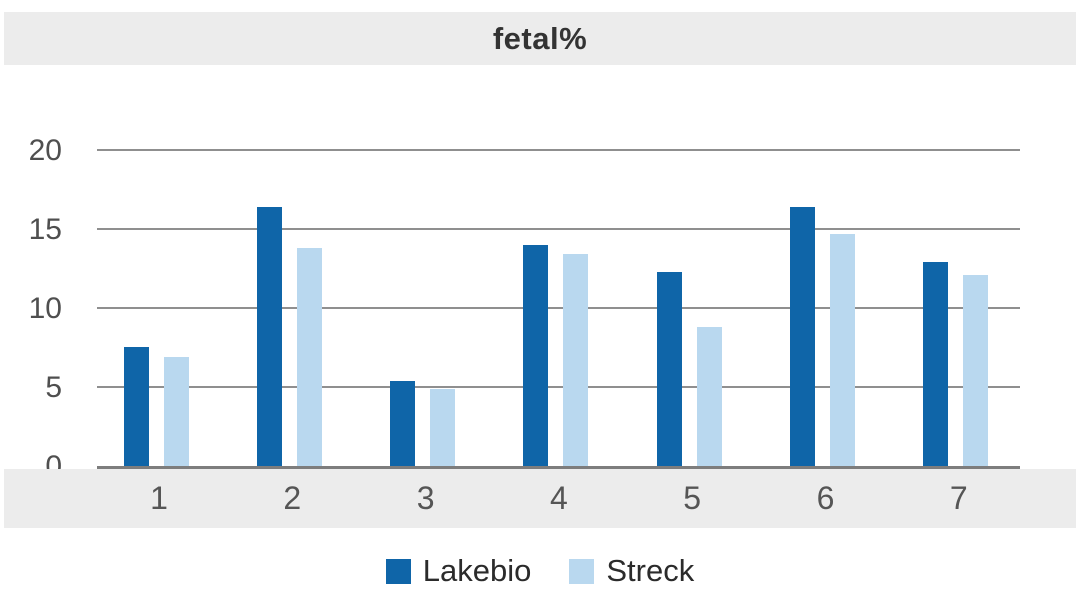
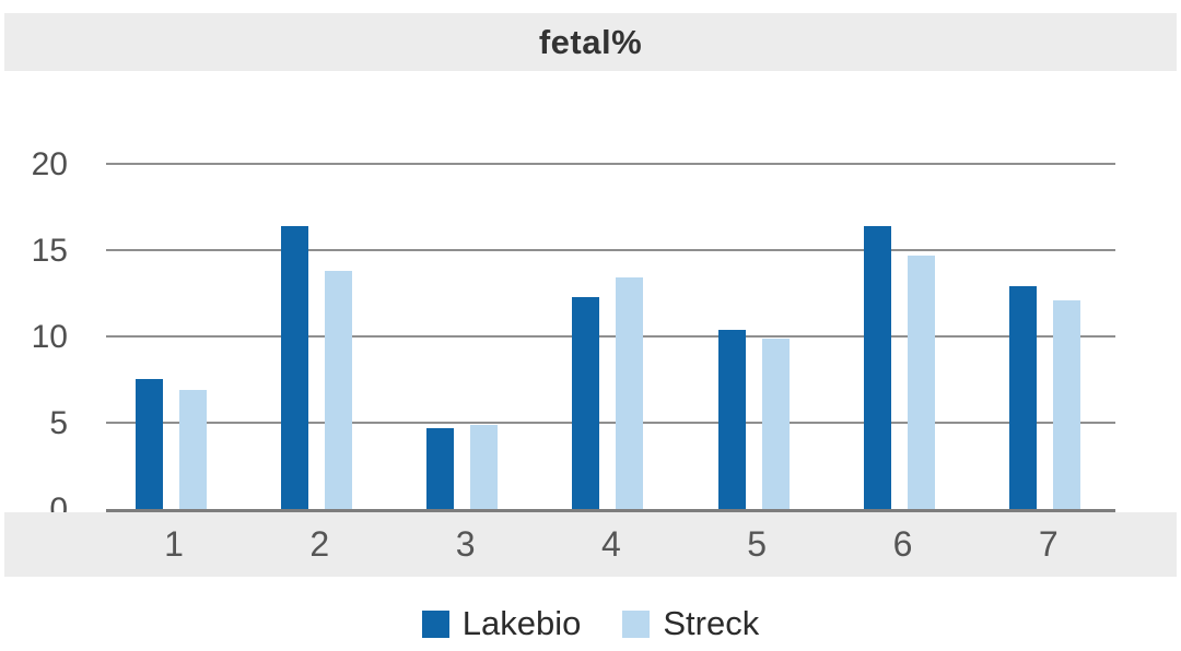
Lakebio/3: 5.4 -> 4.7
Lakebio/4: 14.0 -> 12.3
Lakebio/5: 12.3 -> 10.4
Streck/5: 8.8 -> 9.9
